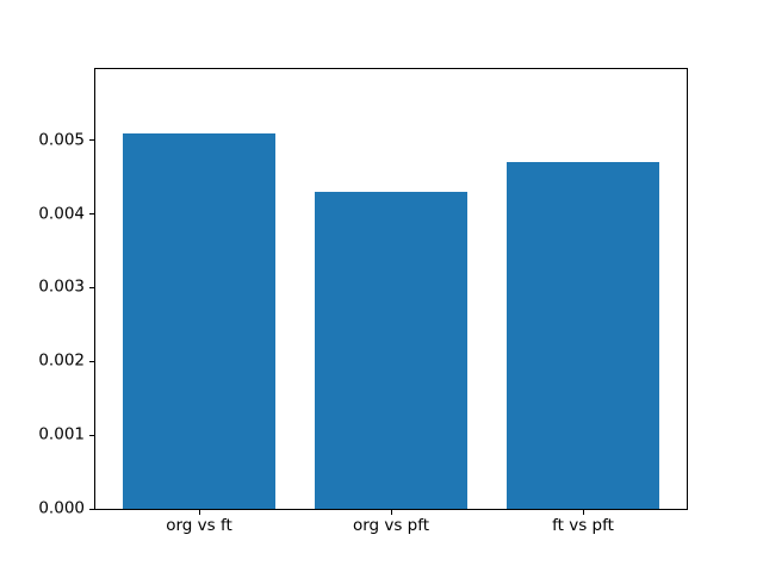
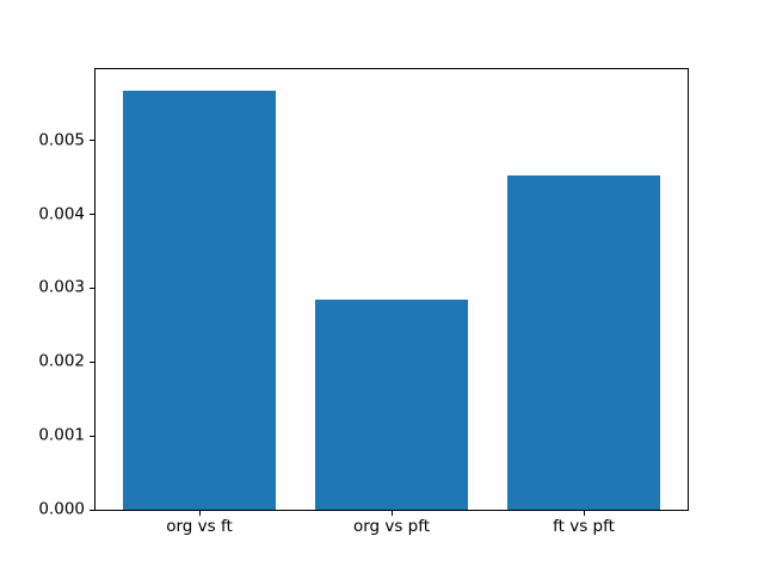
org vs ft: 0.0051 -> 0.0057
org vs pft: 0.0043 -> 0.0028
ft vs pft: 0.0047 -> 0.0045
